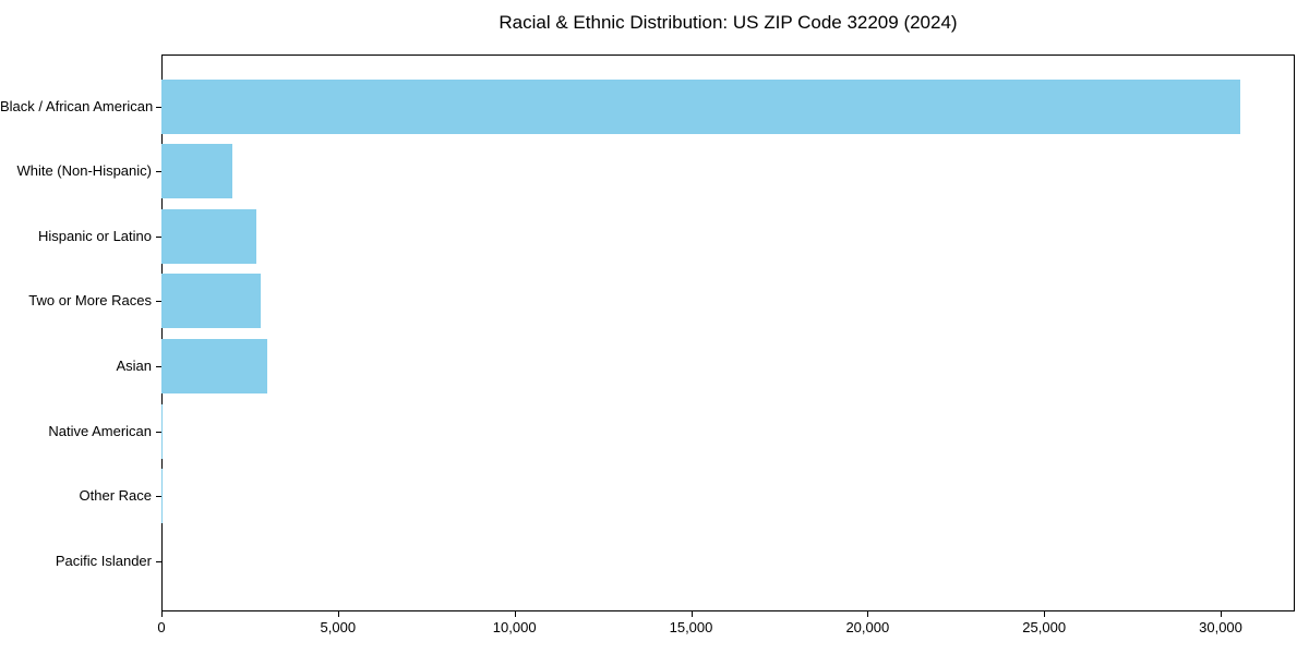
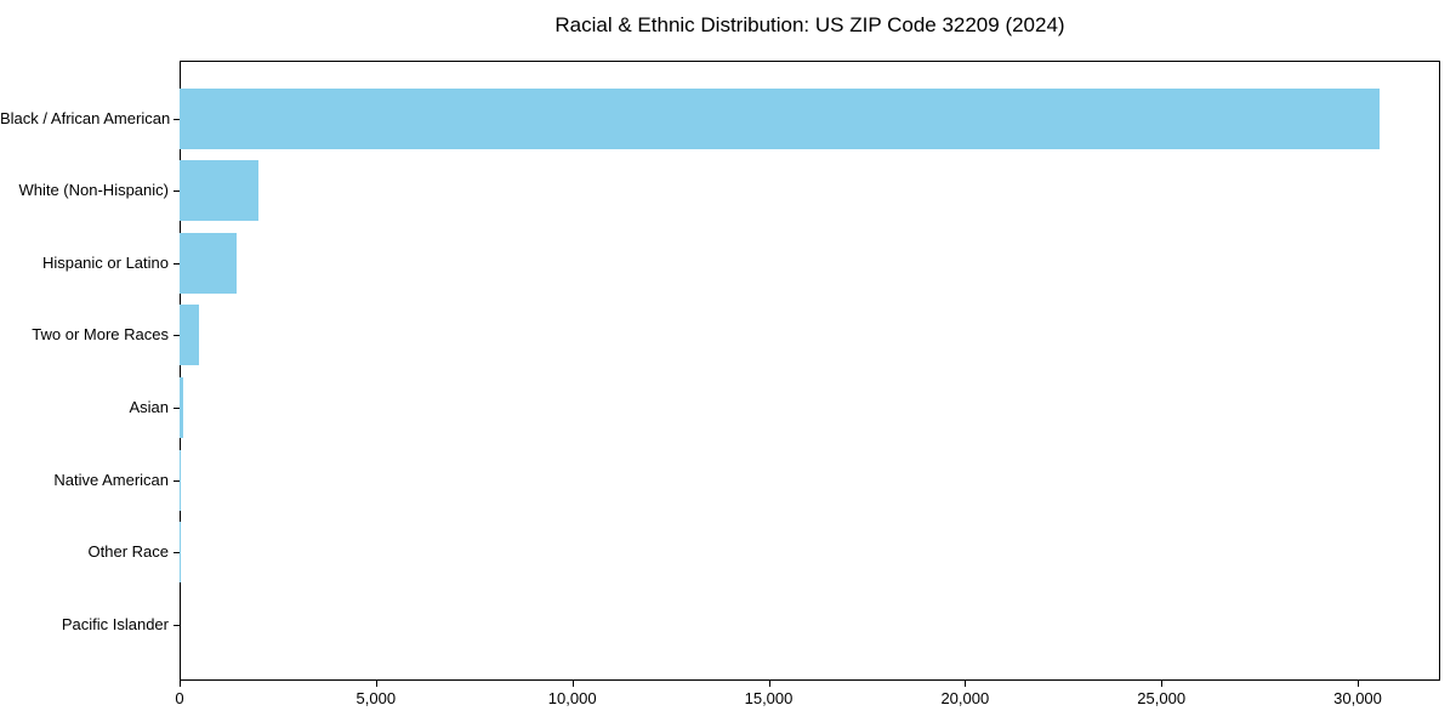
Hispanic or Latino: 2700 -> 1500
Two or More Races: 2800 -> 500
Asian: 3000 -> 100
